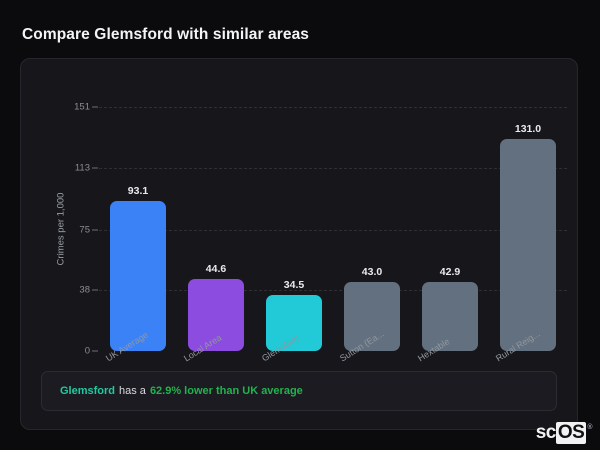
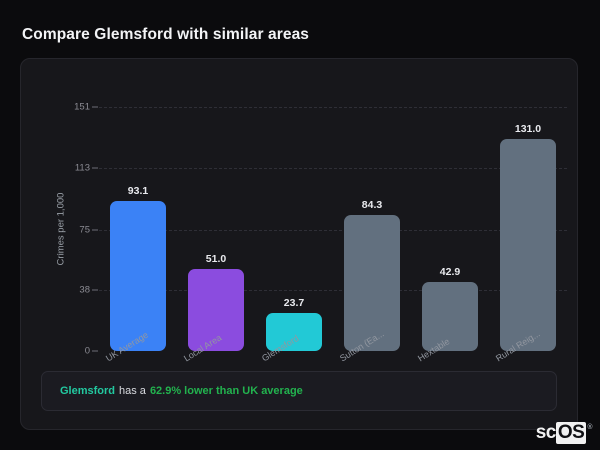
Local Area: 44.6 -> 51.0
Glemsford: 34.5 -> 23.7
Sutton (Ea...: 43.0 -> 84.3
